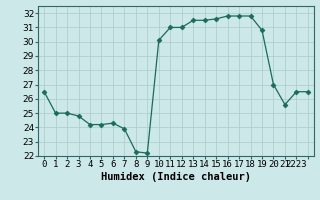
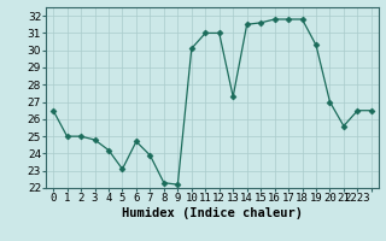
5: 24.2 -> 23.1
6: 24.3 -> 24.7
13: 31.5 -> 27.3
19: 30.8 -> 30.3
